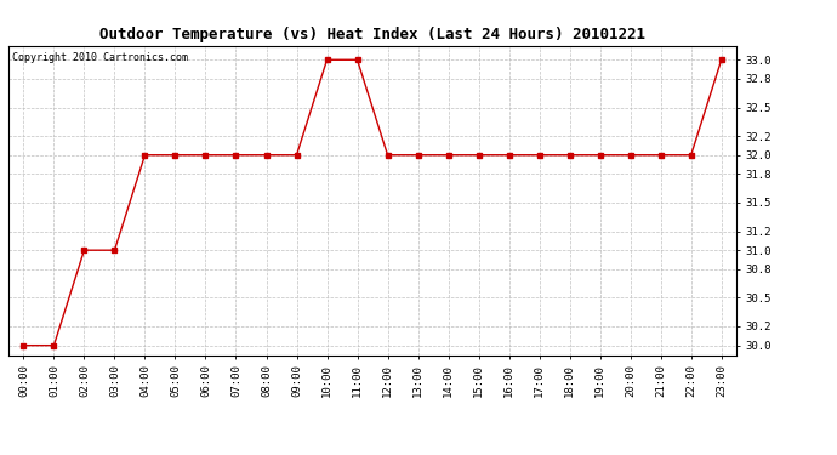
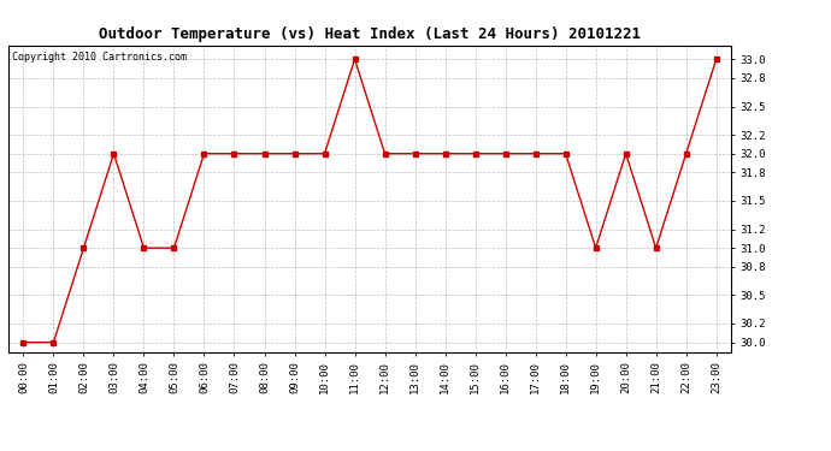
03:00: 31 -> 32
04:00: 32 -> 31
05:00: 32 -> 31
10:00: 33 -> 32
19:00: 32 -> 31
21:00: 32 -> 31
